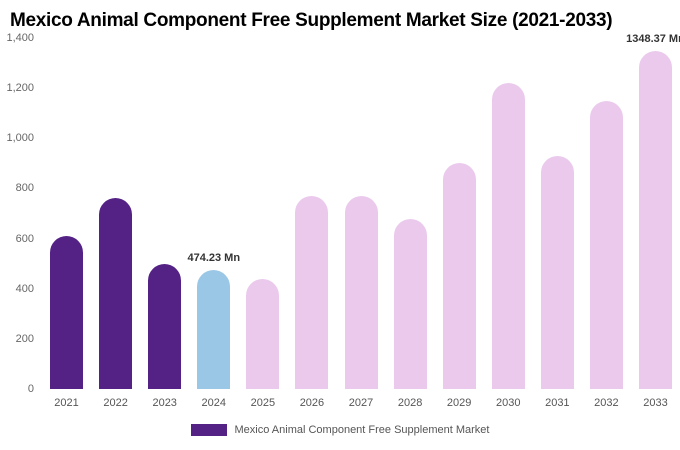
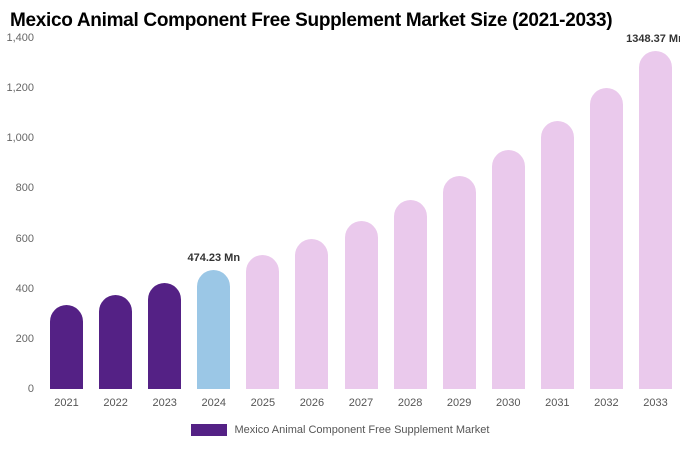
2021: 610 -> 340
2022: 760 -> 380
2023: 500 -> 420
2025: 440 -> 530
2026: 770 -> 600
2027: 770 -> 670
2028: 680 -> 760
2029: 900 -> 850
2030: 1220 -> 950
2031: 930 -> 1070
2032: 1150 -> 1200
